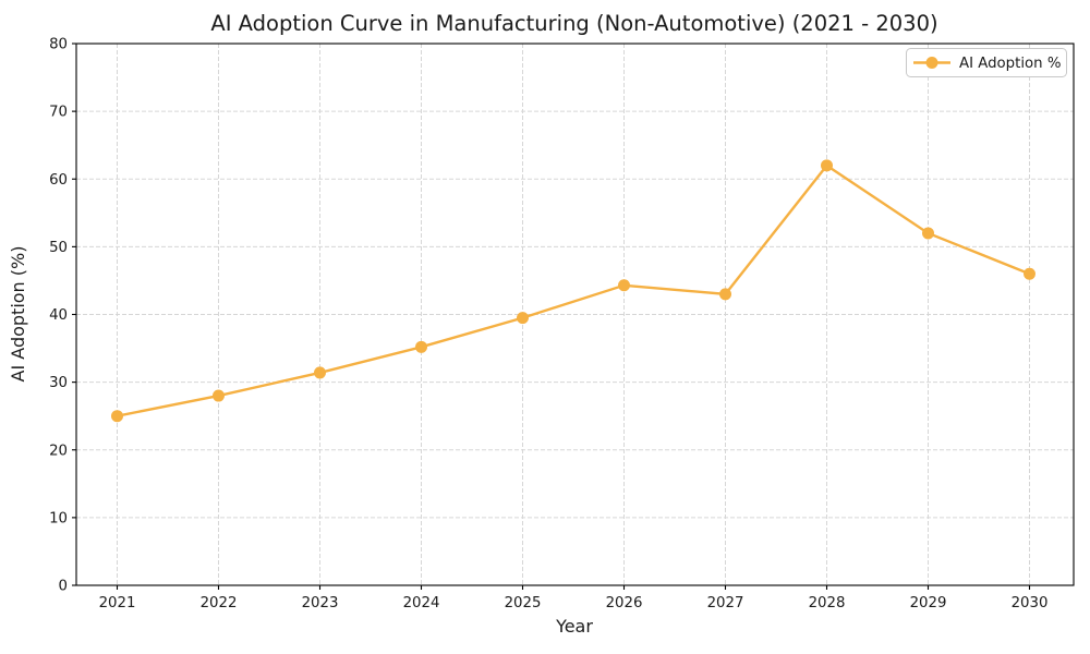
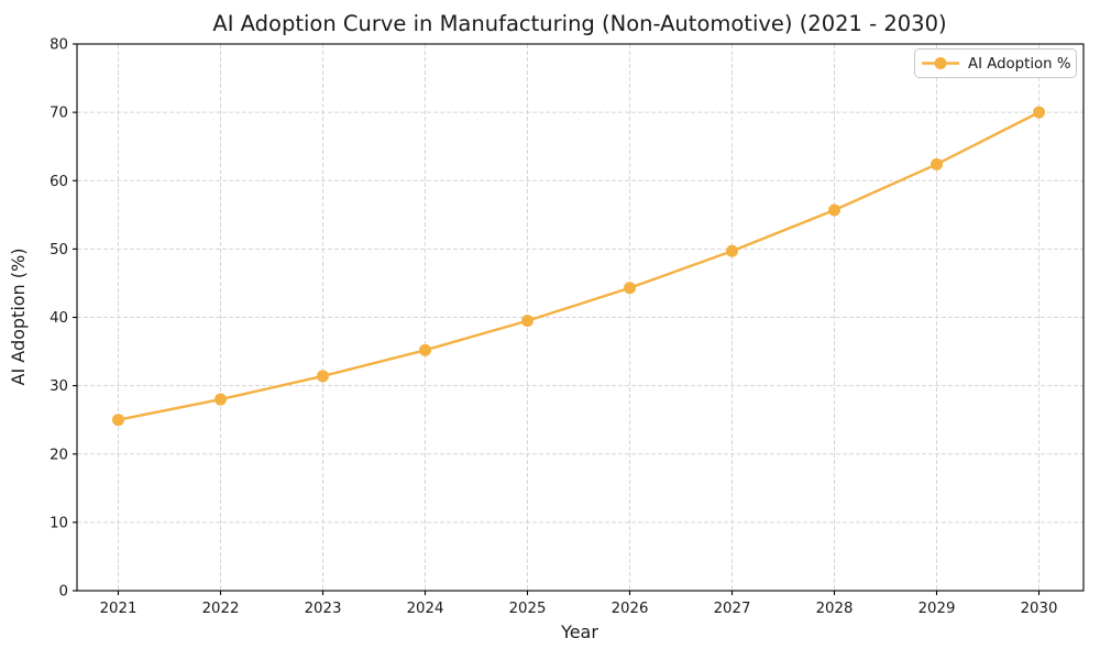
2027: 43 -> 50
2028: 62 -> 56
2029: 52 -> 62
2030: 46 -> 70
